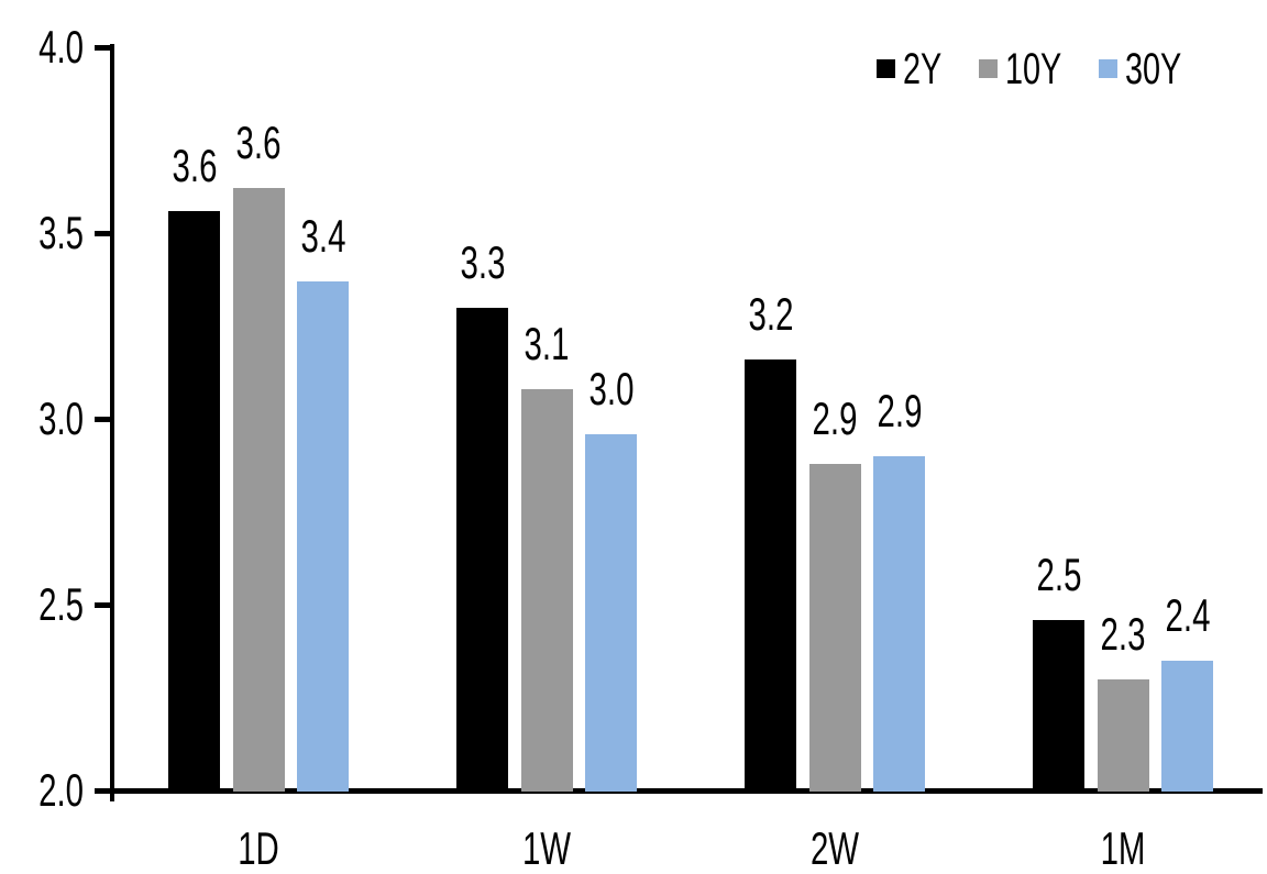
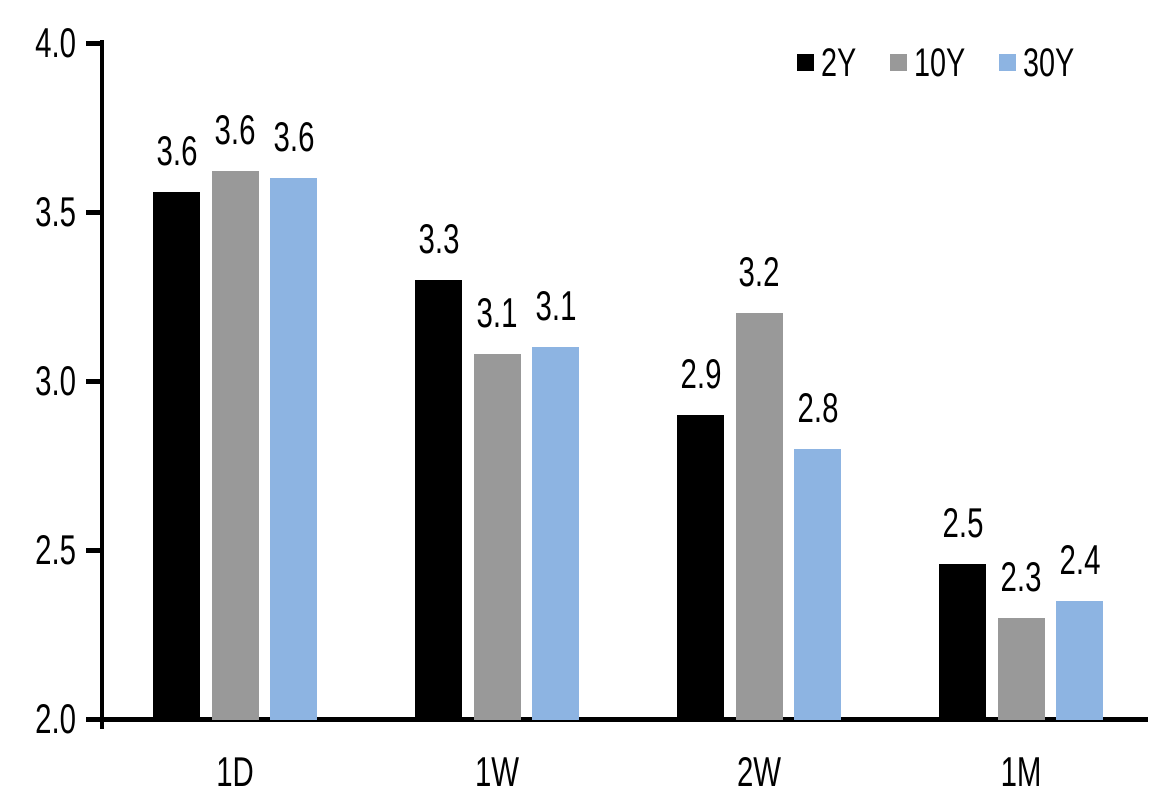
30Y/1D: 3.4 -> 3.6
30Y/1W: 3.0 -> 3.1
2Y/2W: 3.2 -> 2.9
10Y/2W: 2.9 -> 3.2
30Y/2W: 2.9 -> 2.8
